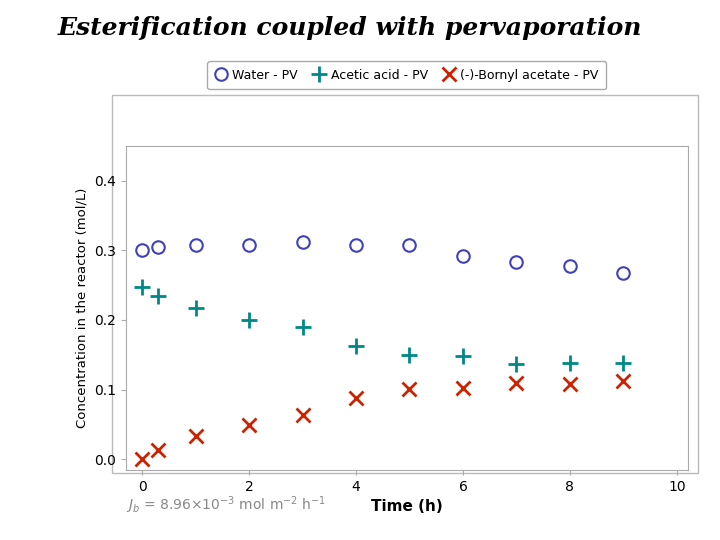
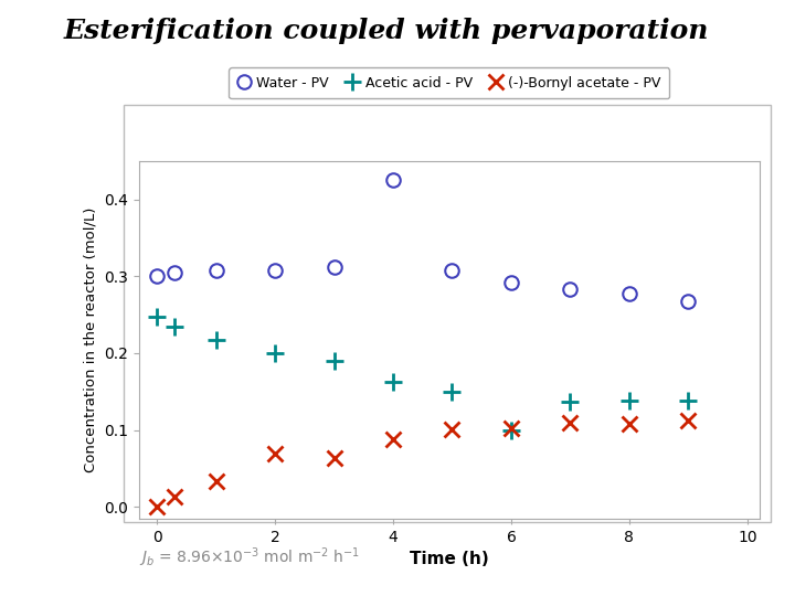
(-)-Bornyl acetate - PV/2: 0.050 -> 0.070
Water - PV/4: 0.307 -> 0.426
Acetic acid - PV/6: 0.148 -> 0.100
